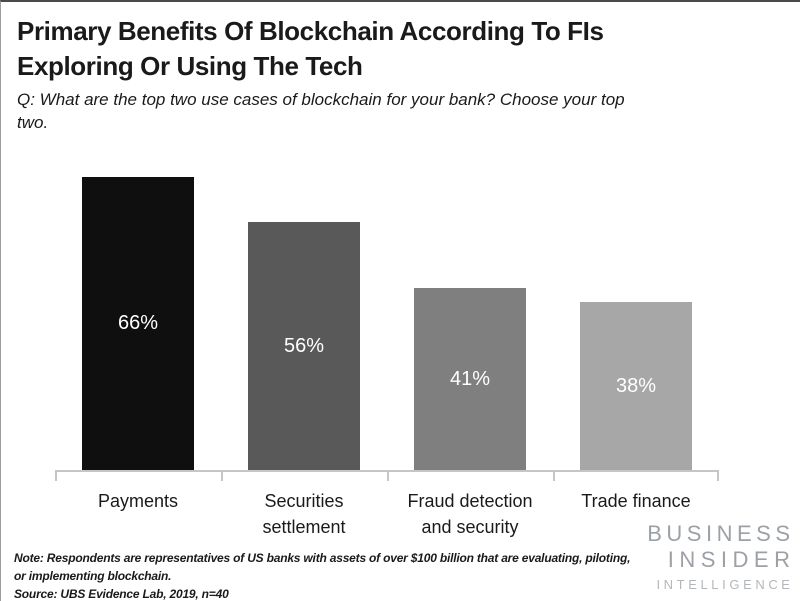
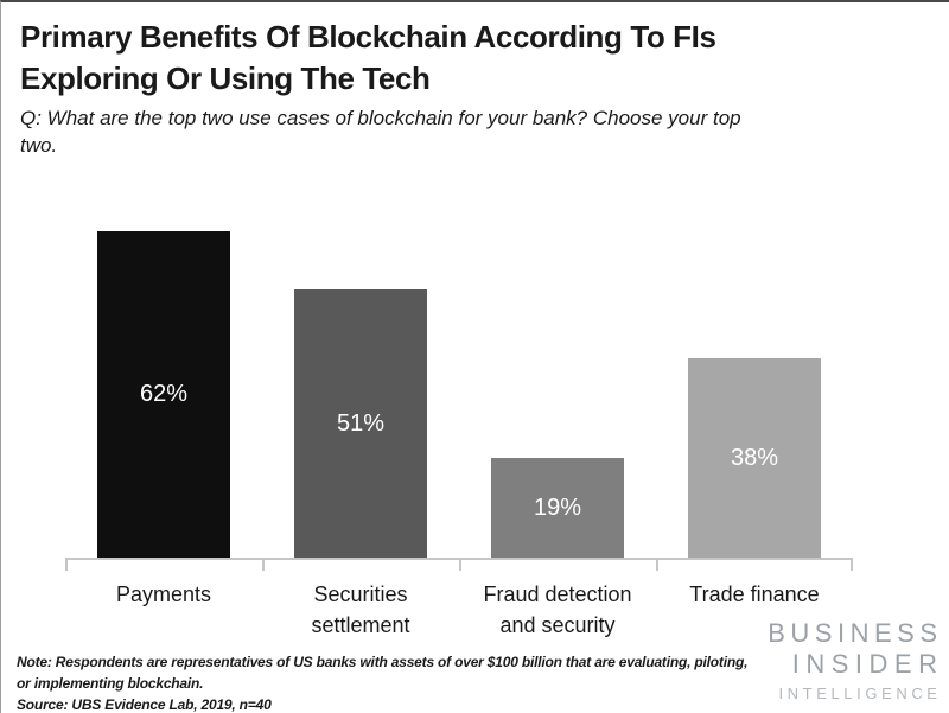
Payments: 66% -> 62%
Securities settlement: 56% -> 51%
Fraud detection and security: 41% -> 19%
